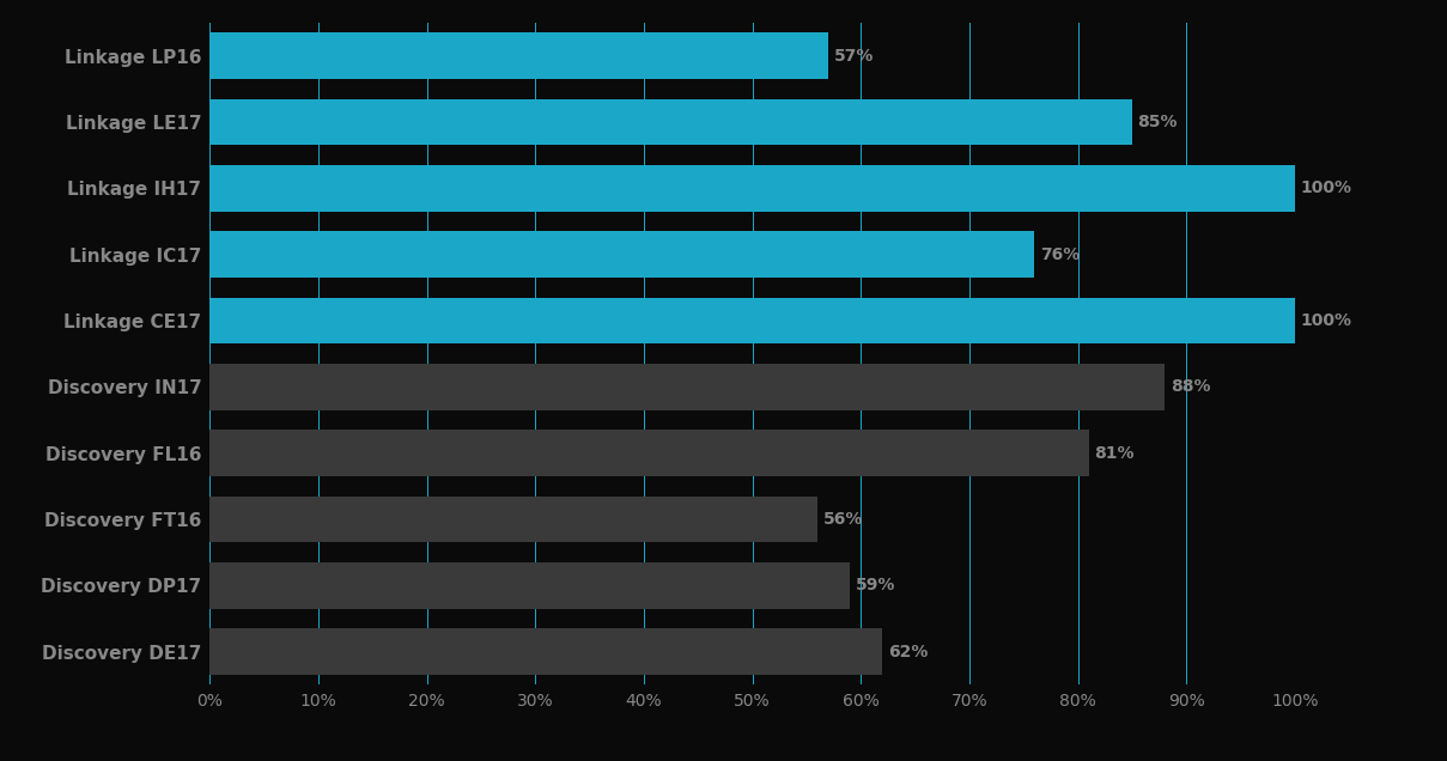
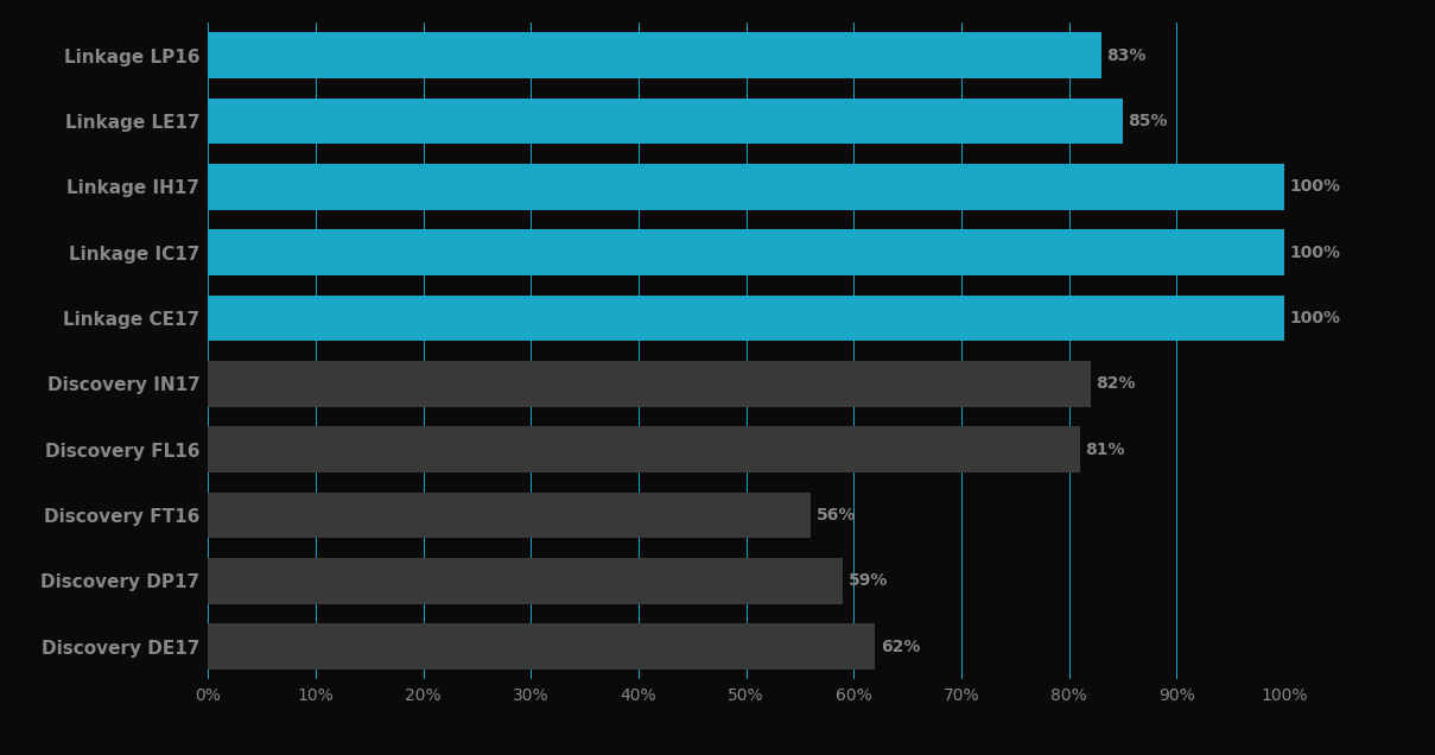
Linkage LP16: 57% -> 83%
Linkage IC17: 76% -> 100%
Discovery IN17: 88% -> 82%
